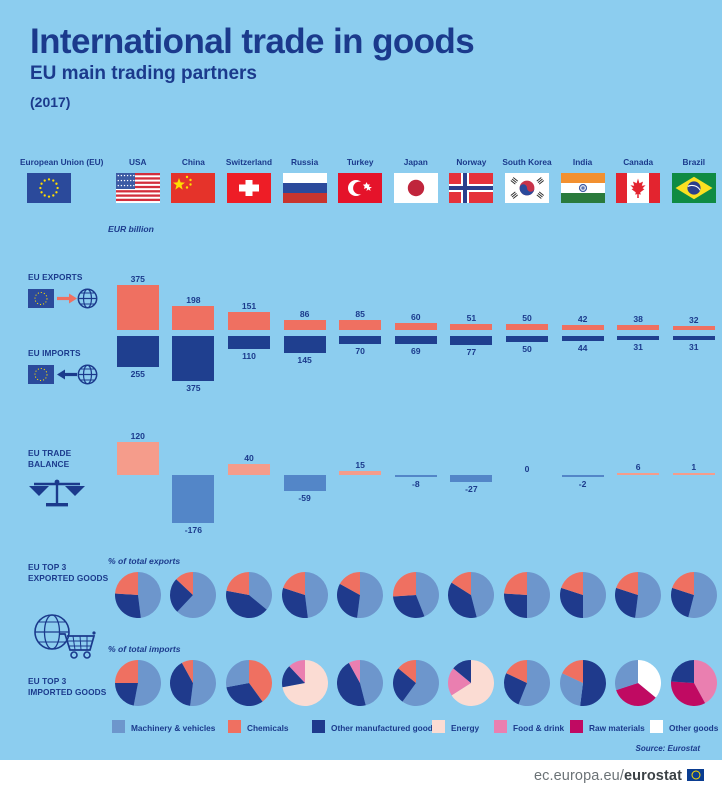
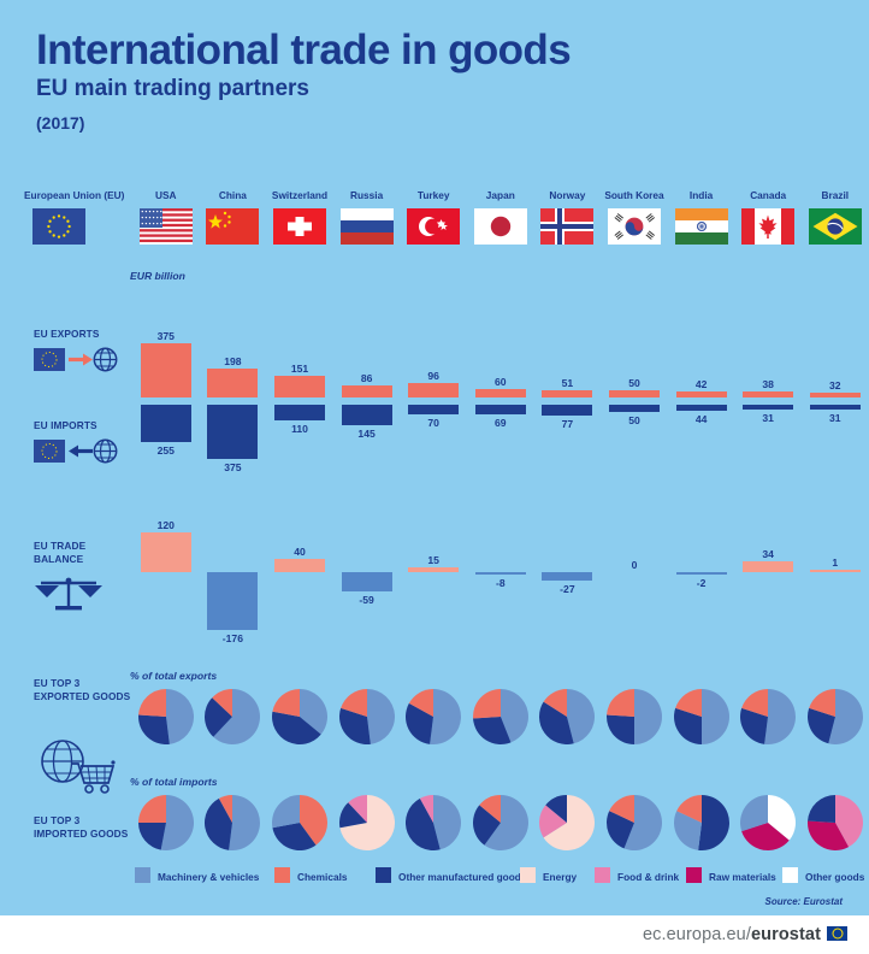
EU EXPORTS/Turkey: 85 -> 96
EU TRADE BALANCE/Canada: 6 -> 34
